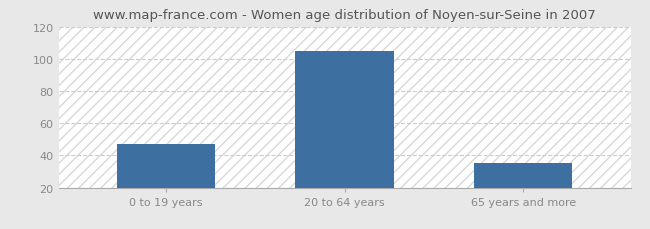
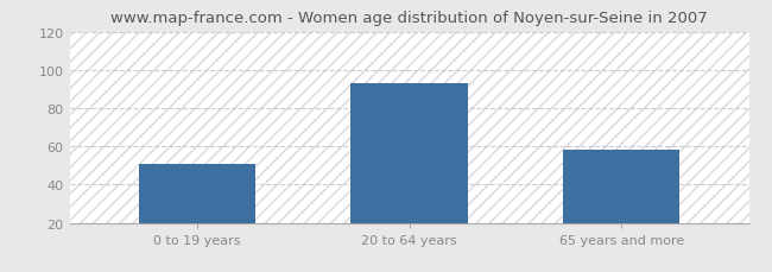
0 to 19 years: 47 -> 51
20 to 64 years: 105 -> 93
65 years and more: 35 -> 58
